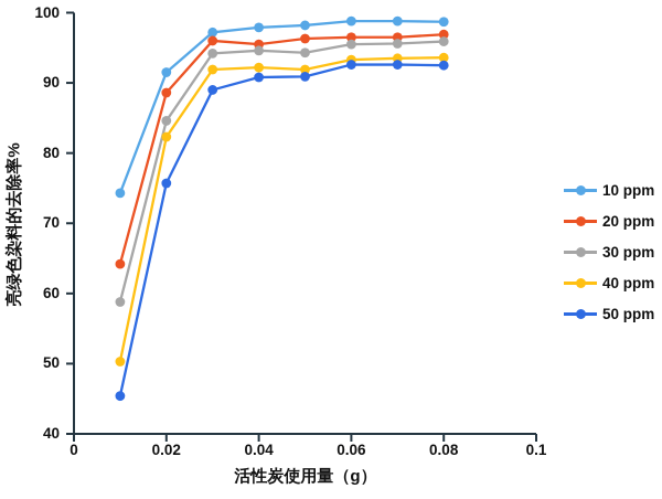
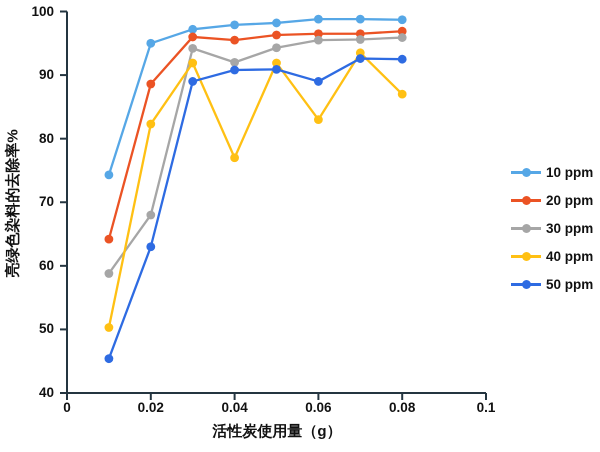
10 ppm/0.02: 92 -> 95
30 ppm/0.02: 85 -> 68
50 ppm/0.02: 76 -> 63
30 ppm/0.04: 95 -> 92
40 ppm/0.04: 92 -> 77
40 ppm/0.06: 93 -> 83
50 ppm/0.06: 93 -> 89
40 ppm/0.08: 94 -> 87
